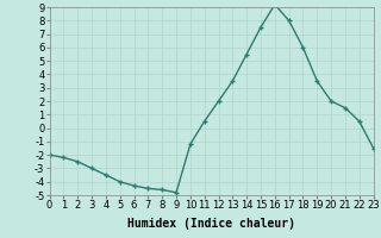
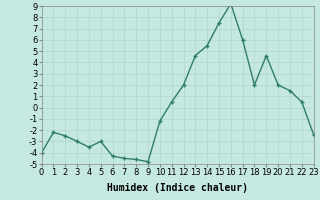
0: -2.0 -> -4.0
5: -4.0 -> -3.0
13: 3.5 -> 4.6
17: 8.0 -> 6.0
18: 6.0 -> 2.0
19: 3.5 -> 4.6
23: -1.5 -> -2.4
